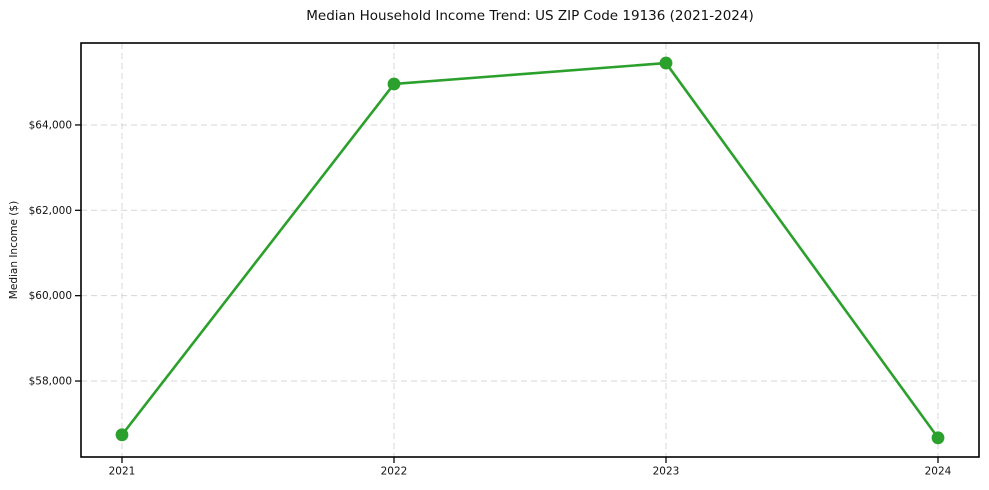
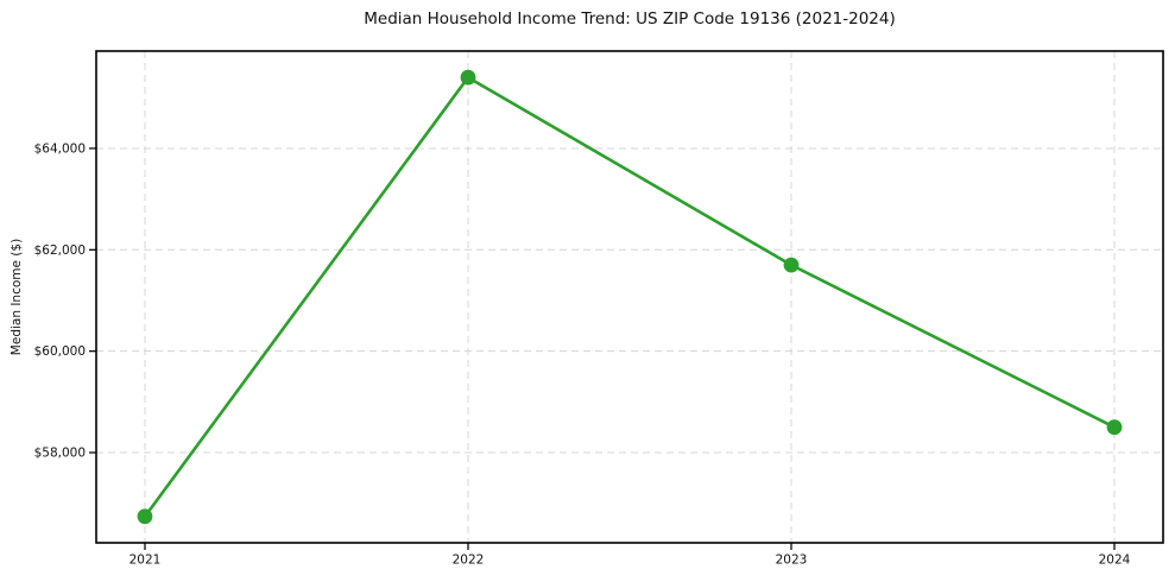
2022: $65000 -> $65400
2023: $65400 -> $61700
2024: $56700 -> $58500
